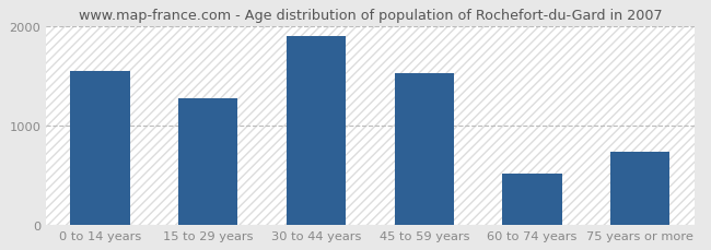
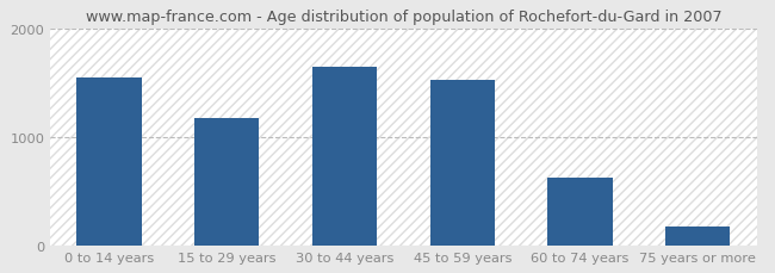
15 to 29 years: 1280 -> 1180
30 to 44 years: 1900 -> 1650
60 to 74 years: 520 -> 630
75 years or more: 740 -> 180
